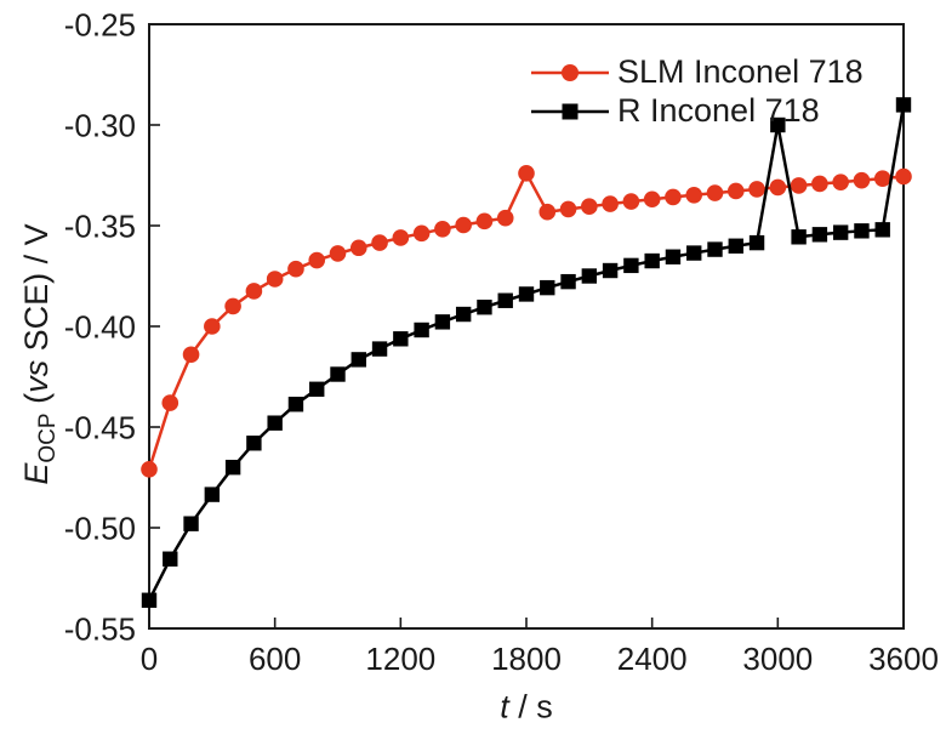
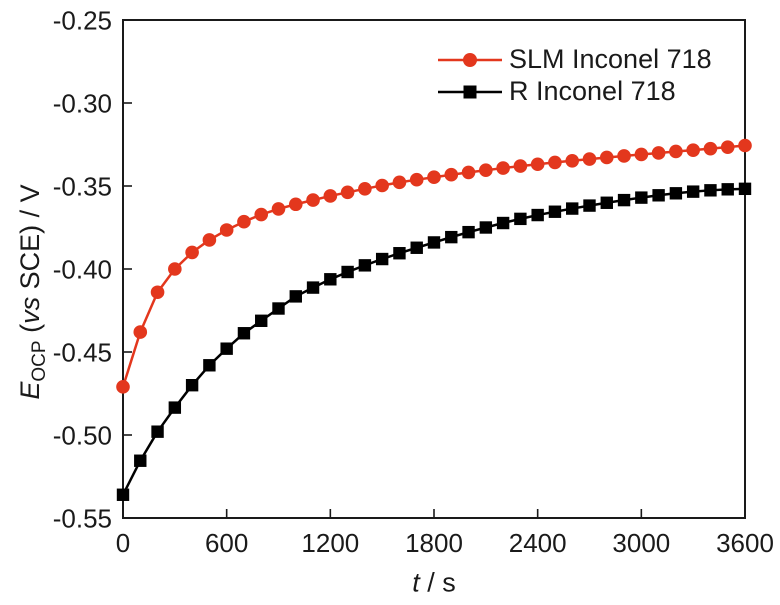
SLM Inconel 718/1800: -0.324 -> -0.345
R Inconel 718/3000: -0.300 -> -0.357
R Inconel 718/3600: -0.290 -> -0.352
